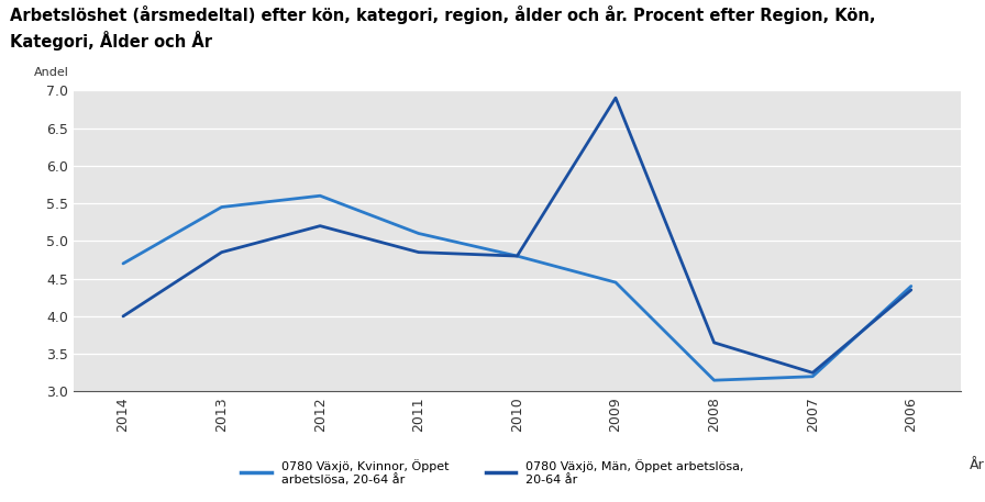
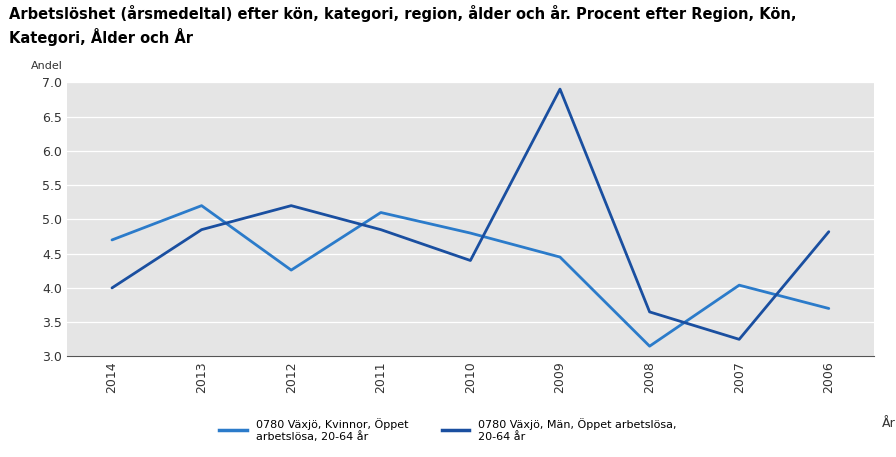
0780 Växjö, Kvinnor, Öppet arbetslösa, 20-64 år/2013: 5.45 -> 5.20
0780 Växjö, Kvinnor, Öppet arbetslösa, 20-64 år/2012: 5.60 -> 4.26
0780 Växjö, Män, Öppet arbetslösa, 20-64 år/2010: 4.80 -> 4.40
0780 Växjö, Kvinnor, Öppet arbetslösa, 20-64 år/2007: 3.20 -> 4.04
0780 Växjö, Kvinnor, Öppet arbetslösa, 20-64 år/2006: 4.40 -> 3.70
0780 Växjö, Män, Öppet arbetslösa, 20-64 år/2006: 4.35 -> 4.82
